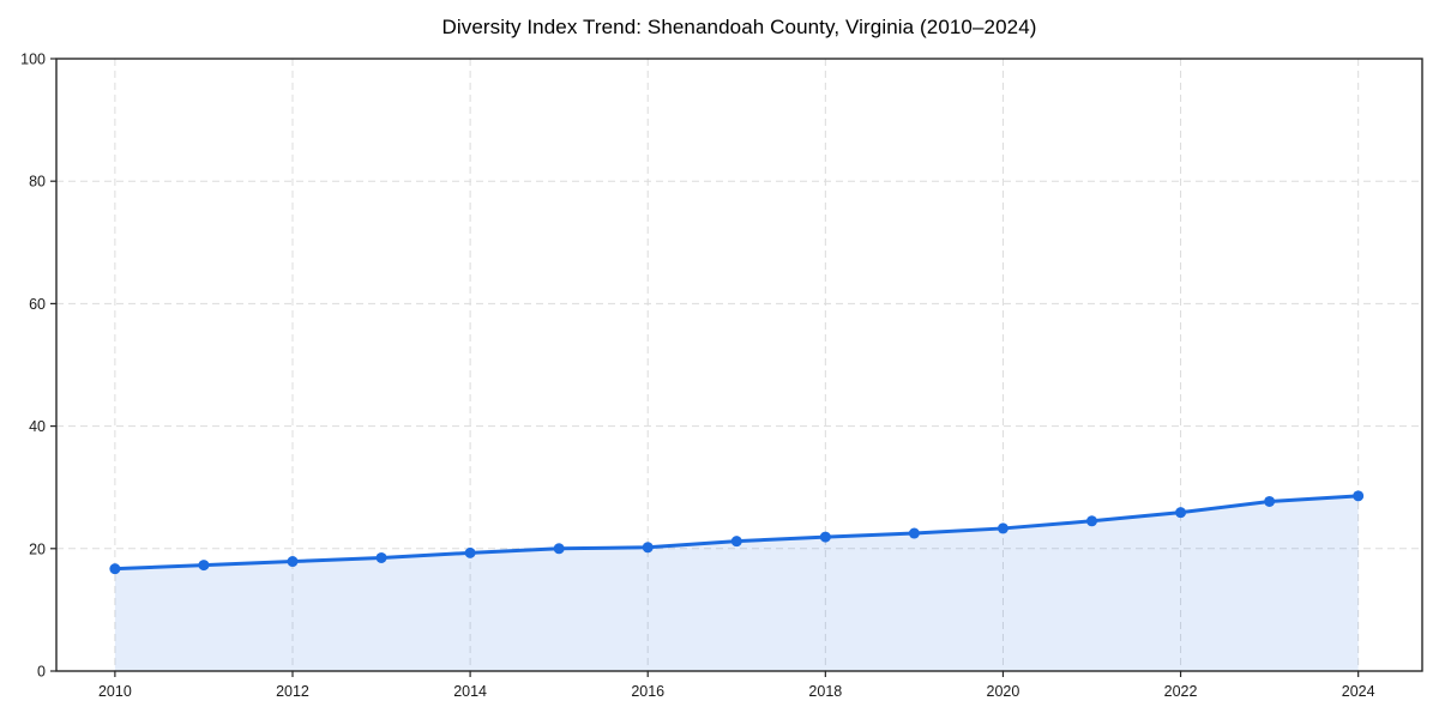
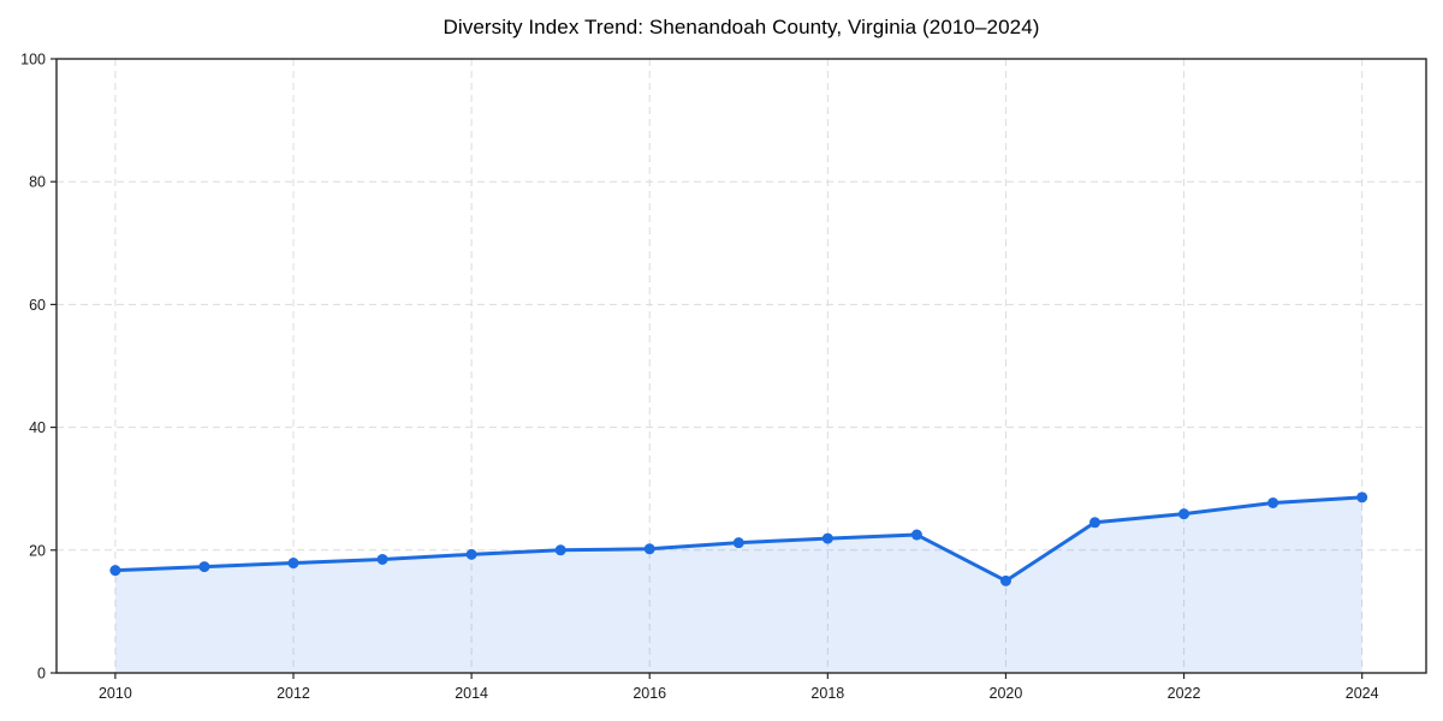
2020: 23 -> 15
